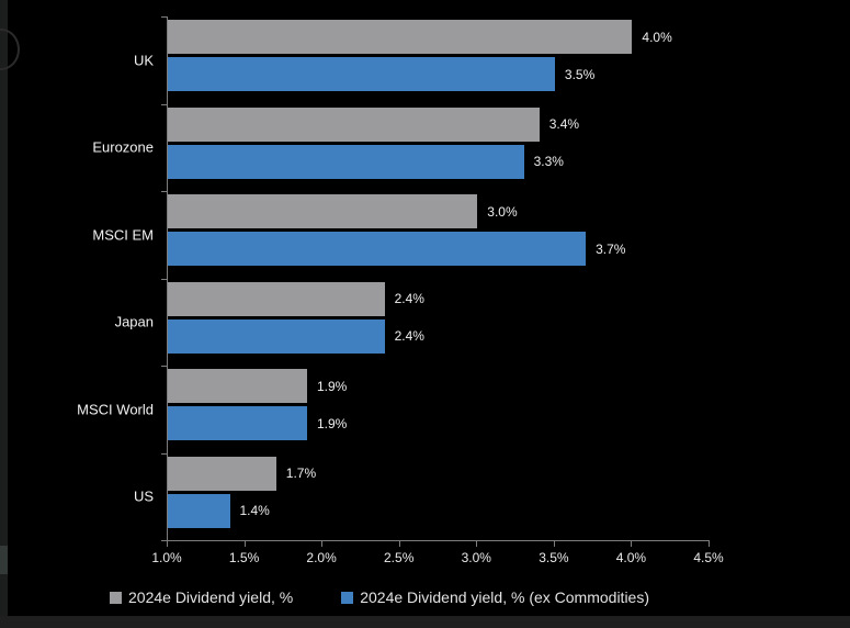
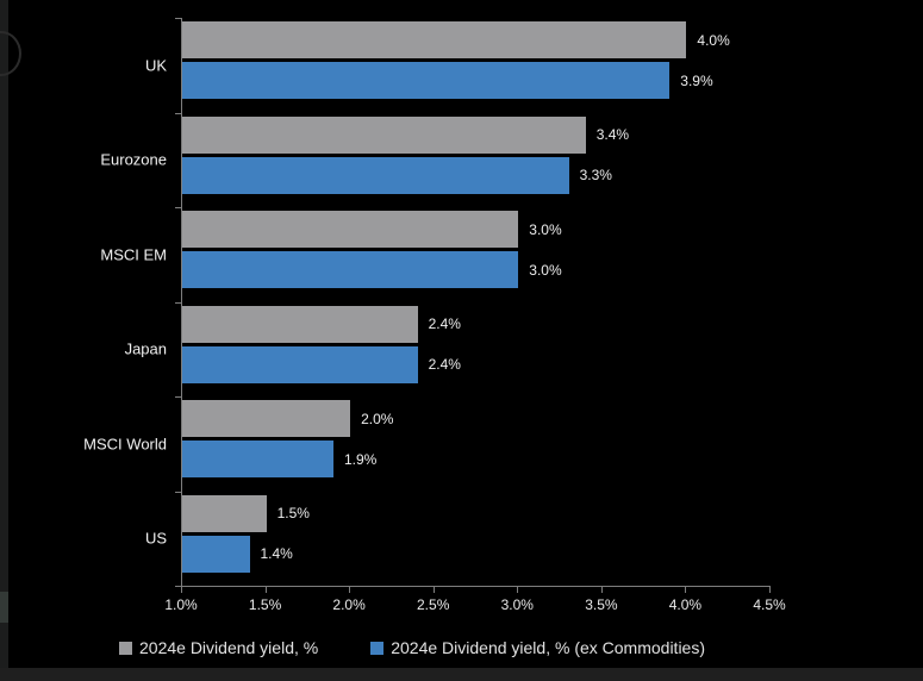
2024e Dividend yield, % (ex Commodities)/UK: 3.5% -> 3.9%
2024e Dividend yield, % (ex Commodities)/MSCI EM: 3.7% -> 3.0%
2024e Dividend yield, %/MSCI World: 1.9% -> 2.0%
2024e Dividend yield, %/US: 1.7% -> 1.5%
